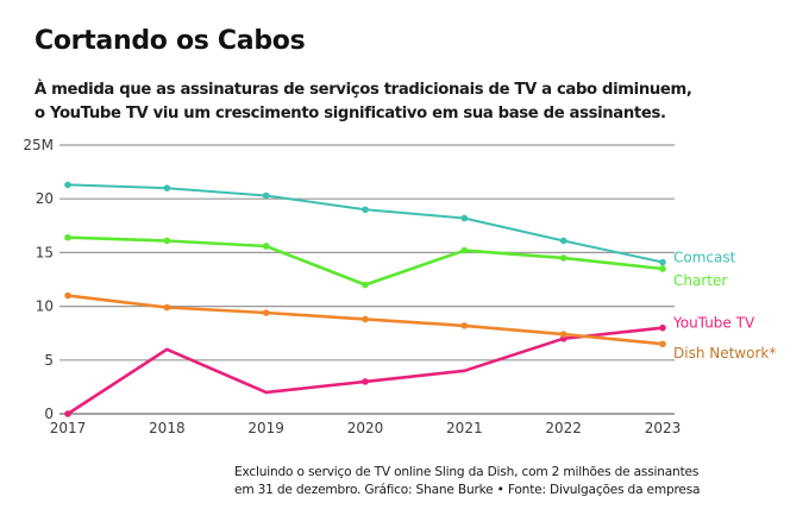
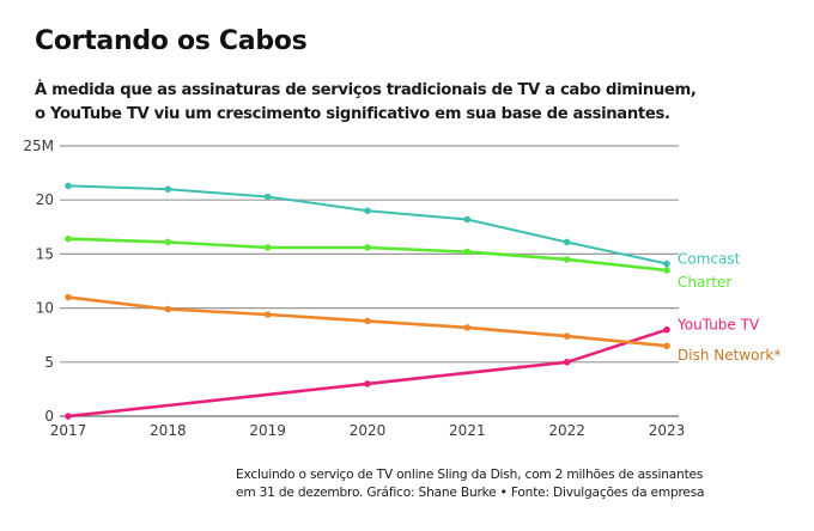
YouTube TV/2018: 6M -> 1M
Charter/2020: 12M -> 16M
YouTube TV/2022: 7M -> 5M
